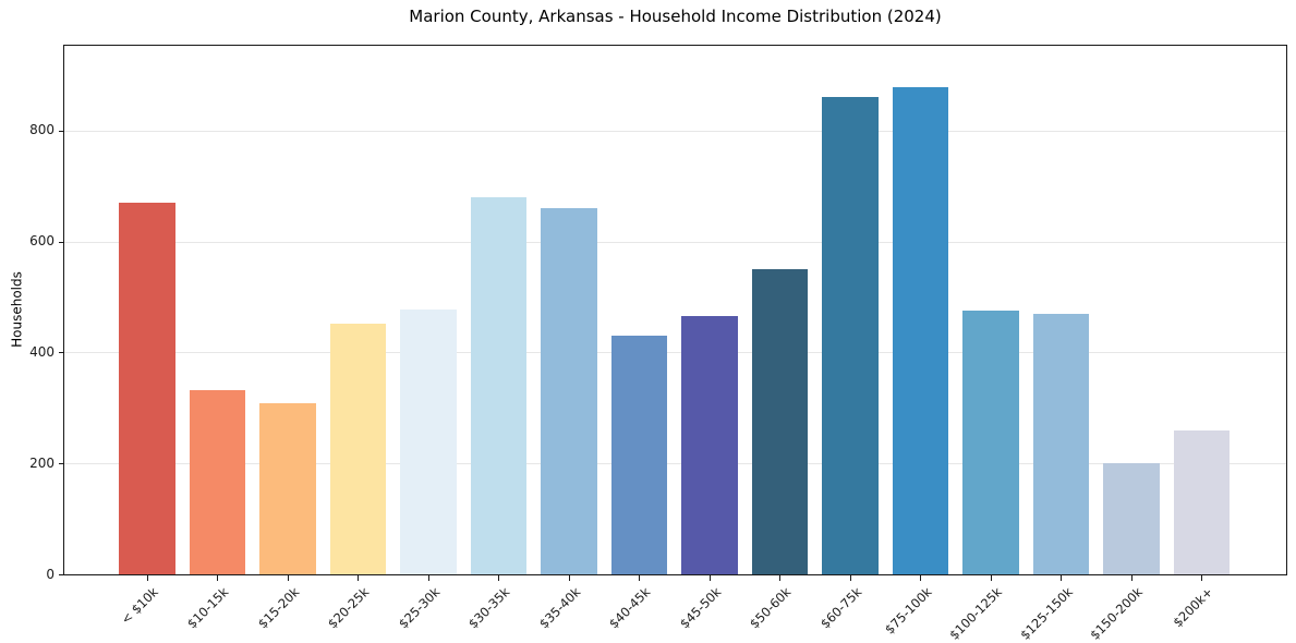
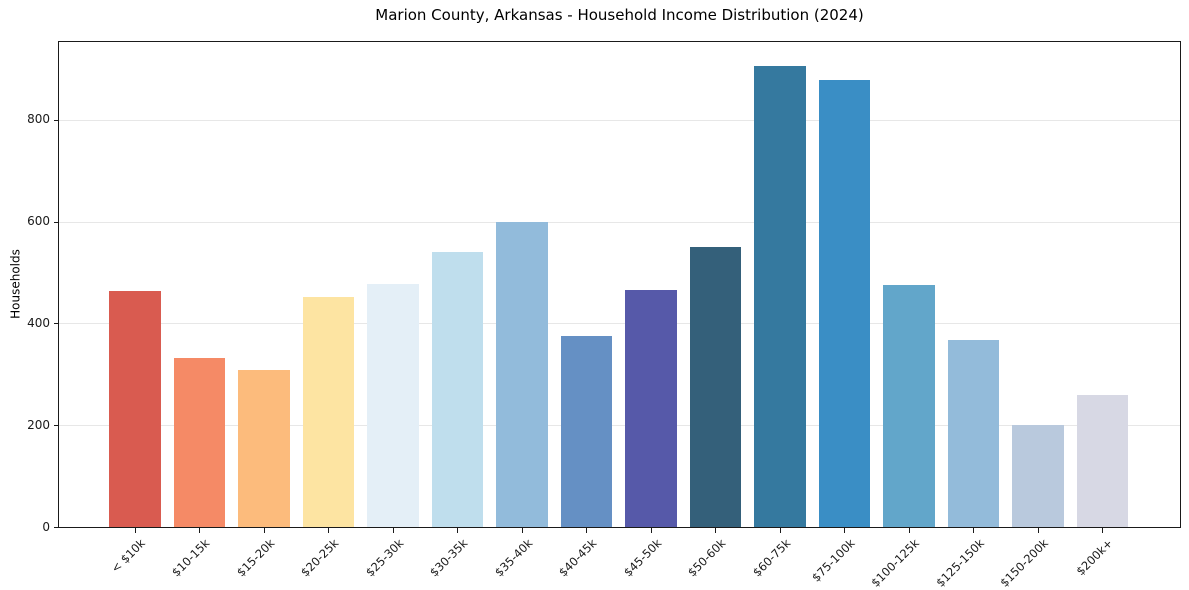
< $10k: 670 -> 460
$30-35k: 680 -> 540
$35-40k: 660 -> 600
$40-45k: 430 -> 380
$60-75k: 860 -> 900
$125-150k: 470 -> 370
